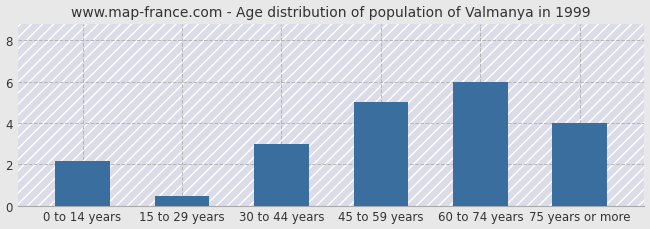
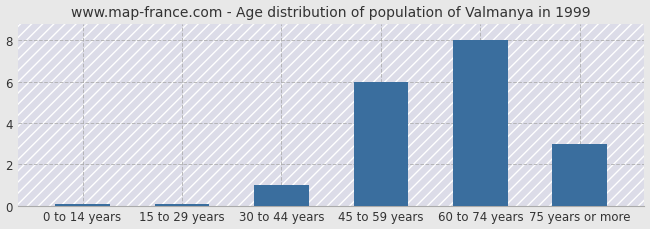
0 to 14 years: 2.15 -> 0.07
15 to 29 years: 0.45 -> 0.07
30 to 44 years: 3.00 -> 1.00
45 to 59 years: 5.00 -> 6.00
60 to 74 years: 6.00 -> 8.00
75 years or more: 4.00 -> 3.00
